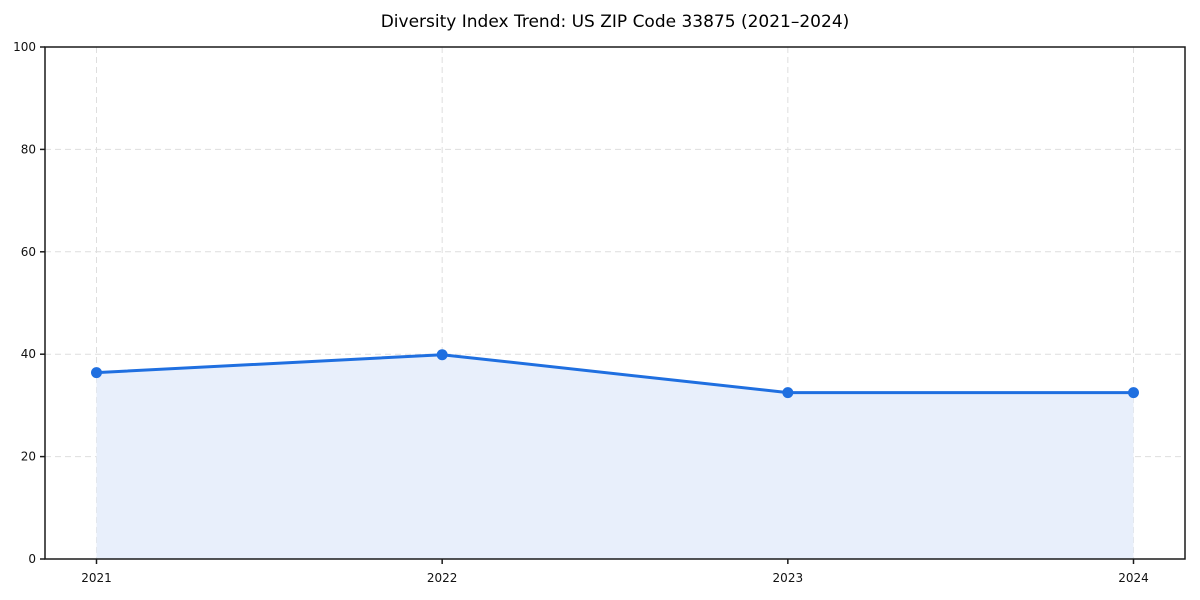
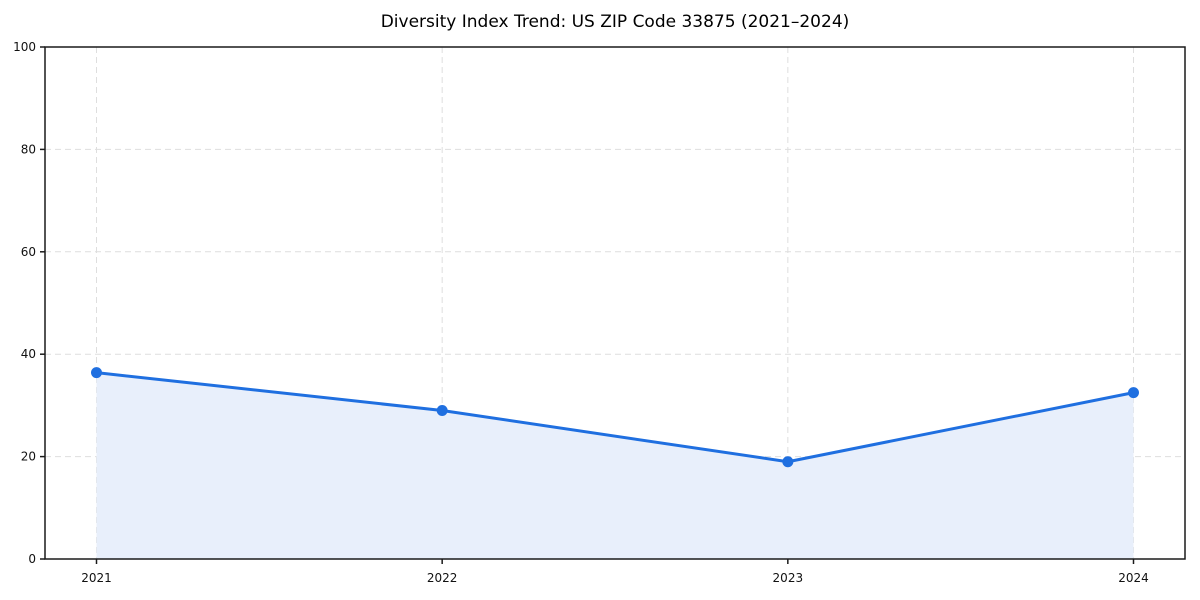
2022: 40 -> 29
2023: 32 -> 19
